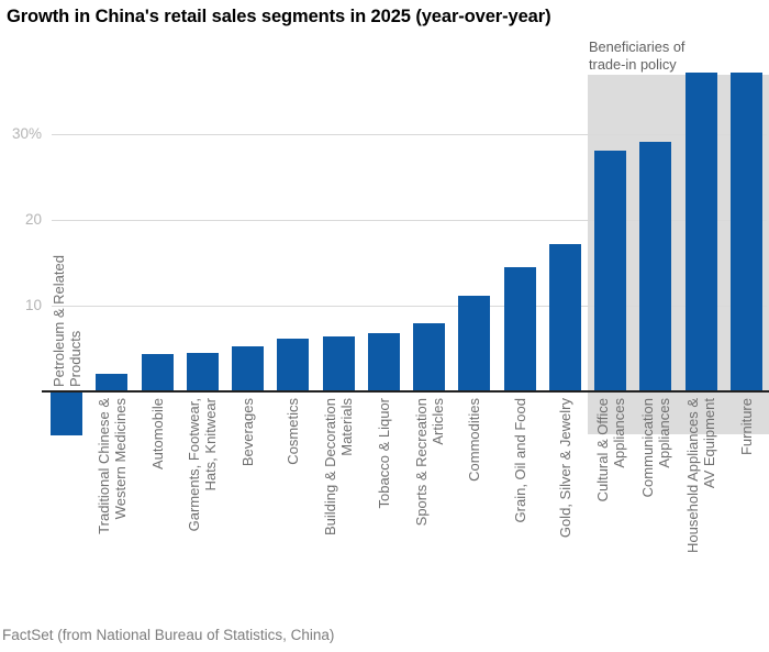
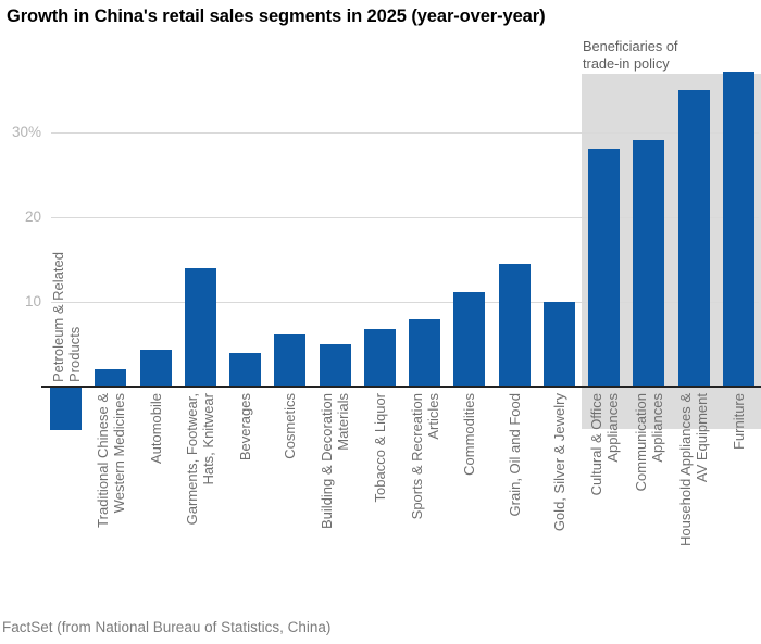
Garments, Footwear, Hats, Knitwear: 4% -> 14%
Beverages: 5% -> 4%
Building & Decoration Materials: 6% -> 5%
Gold, Silver & Jewelry: 17% -> 10%
Household Appliances & AV Equipment: 37% -> 35%
